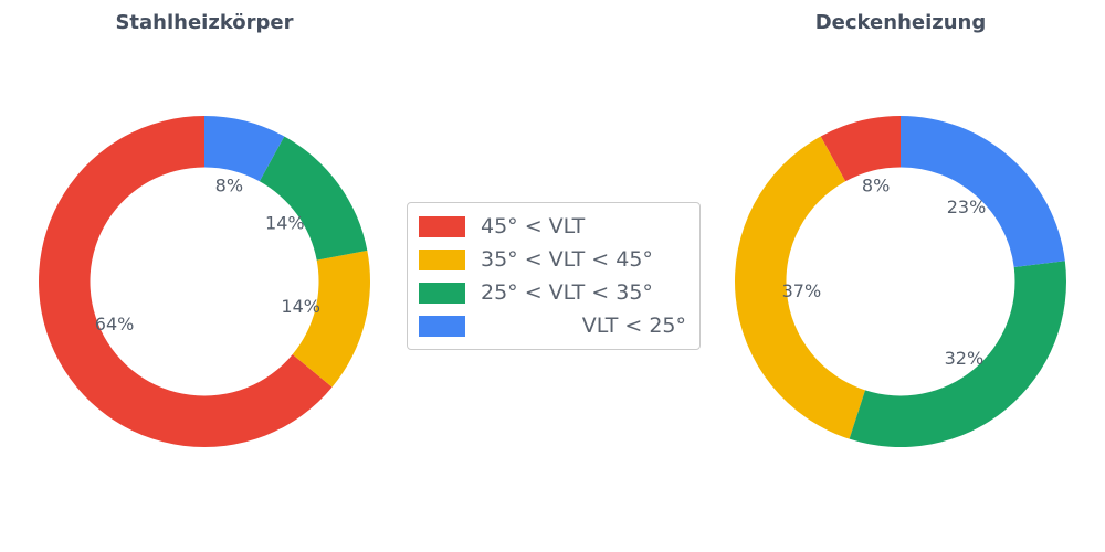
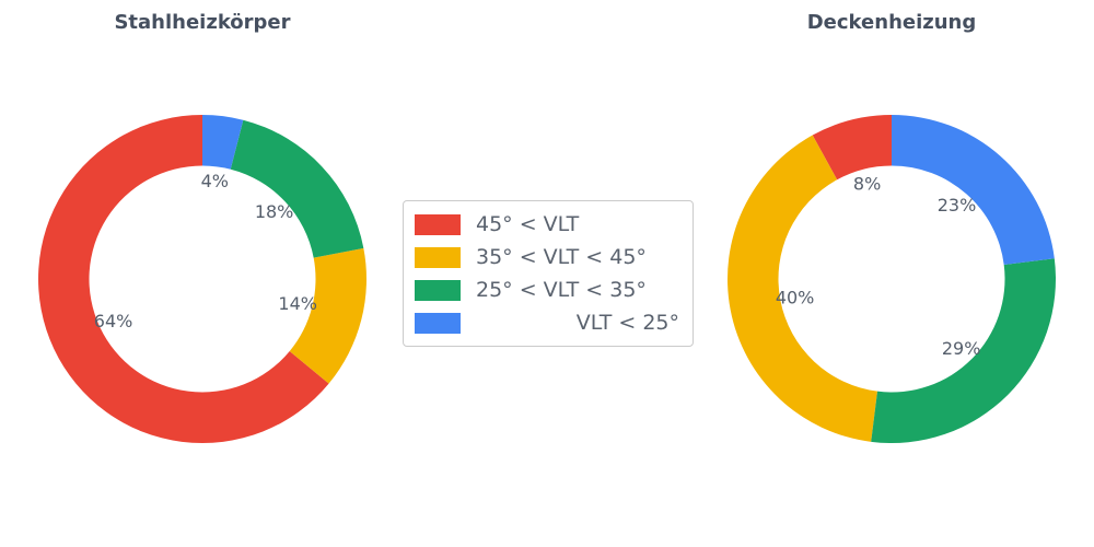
Stahlheizkörper/25° < VLT < 35°: 14% -> 18%
Stahlheizkörper/VLT < 25°: 8% -> 4%
Deckenheizung/35° < VLT < 45°: 37% -> 40%
Deckenheizung/25° < VLT < 35°: 32% -> 29%
